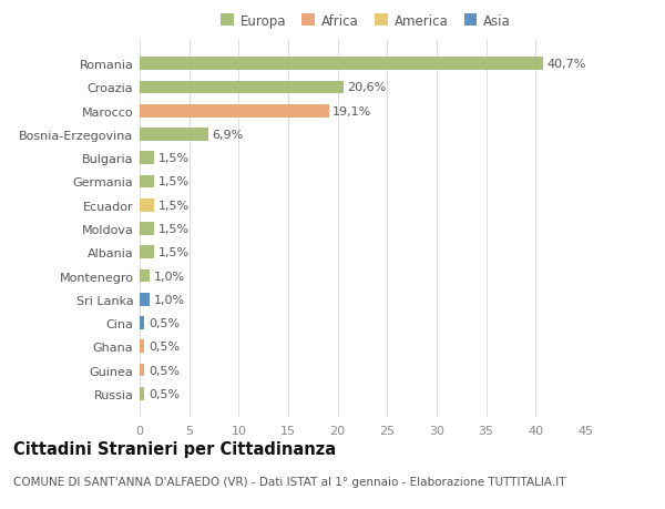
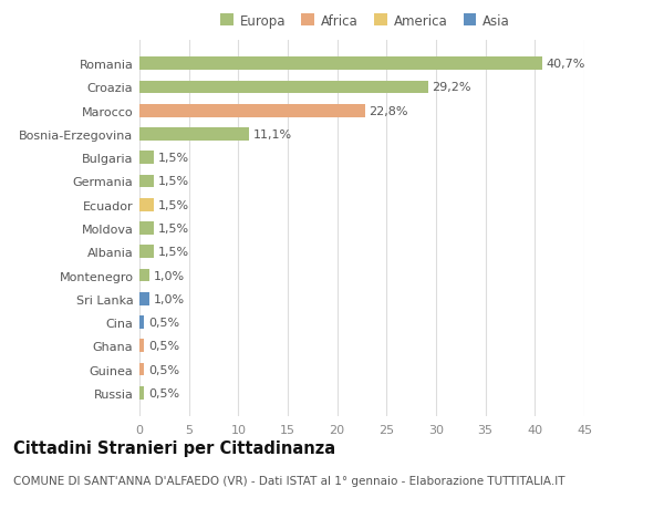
Croazia: 20,6% -> 29,2%
Marocco: 19,1% -> 22,8%
Bosnia-Erzegovina: 6,9% -> 11,1%
